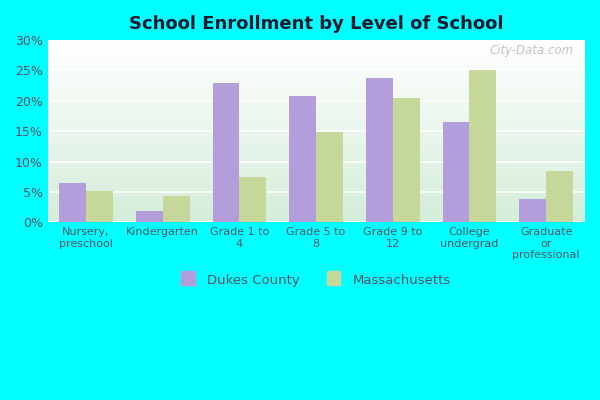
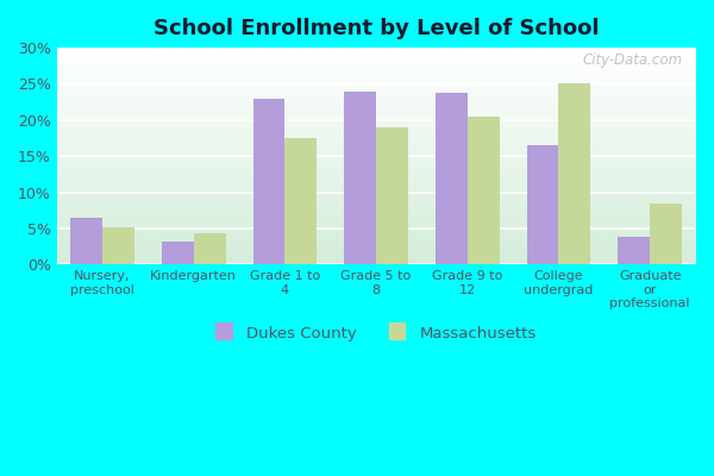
Dukes County/Kindergarten: 1.8% -> 3.2%
Massachusetts/Grade 1 to 4: 7.4% -> 17.5%
Dukes County/Grade 5 to 8: 20.8% -> 24.0%
Massachusetts/Grade 5 to 8: 14.8% -> 19.0%
